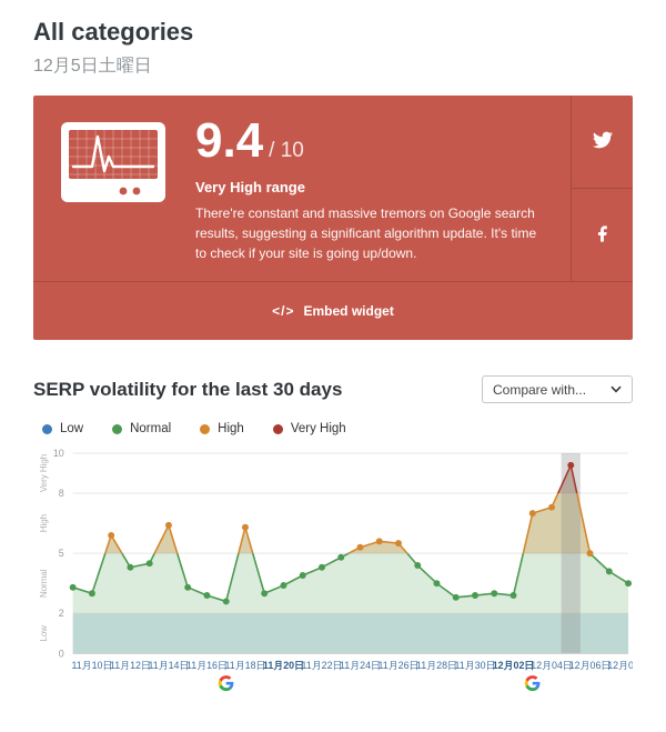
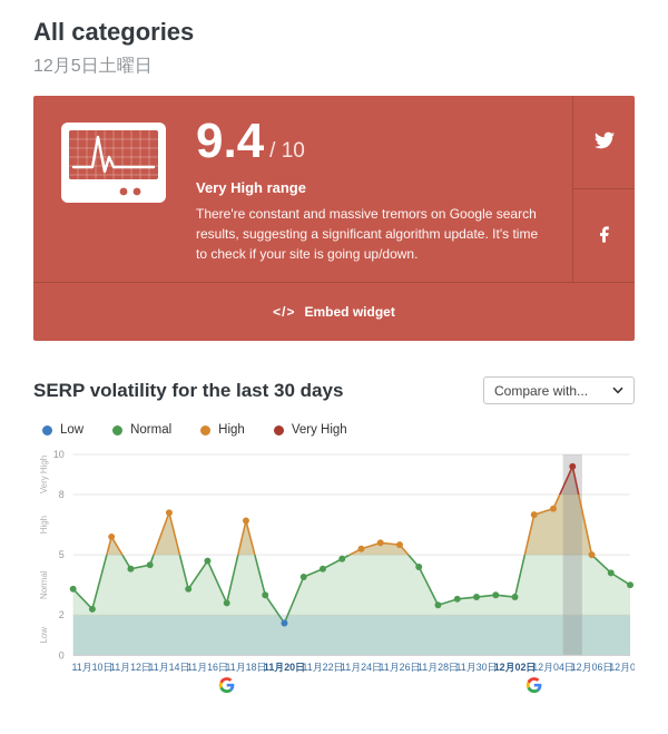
11月10日: 3.0 -> 2.3
11月14日: 6.4 -> 7.1
11月16日: 2.9 -> 4.7
11月18日: 6.3 -> 6.7
11月20日: 3.4 -> 1.6
11月28日: 3.5 -> 2.5
